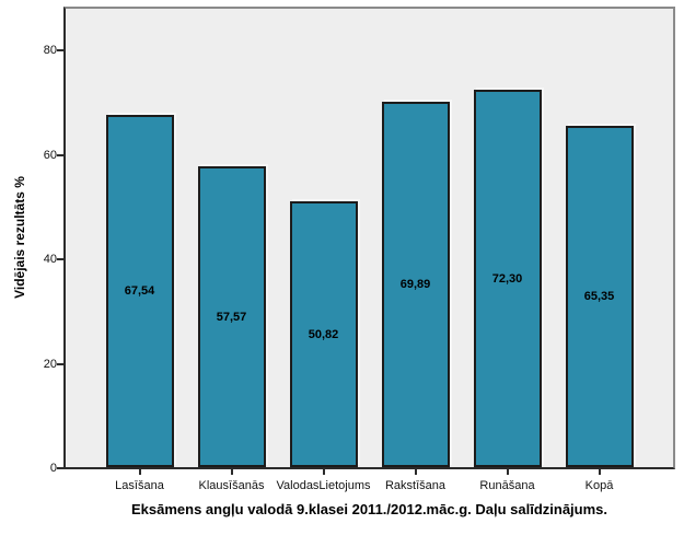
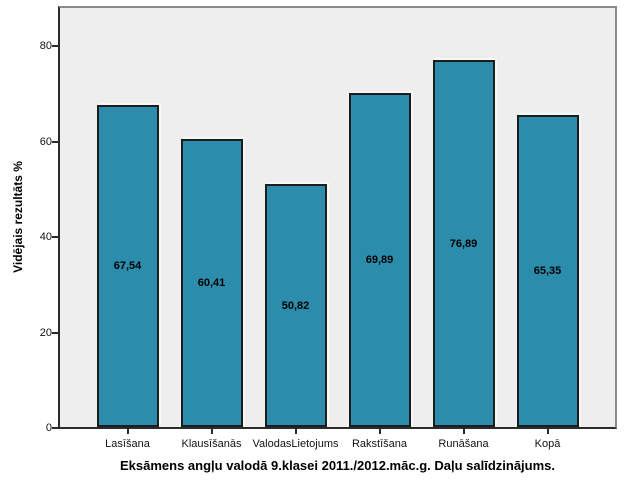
Klausīšanās: 57,57 -> 60,41
Runāšana: 72,30 -> 76,89
